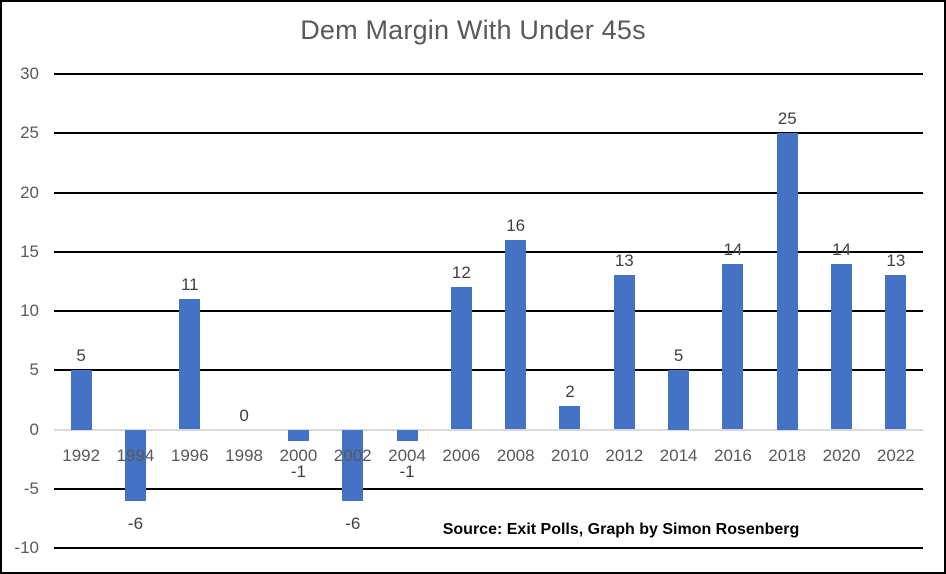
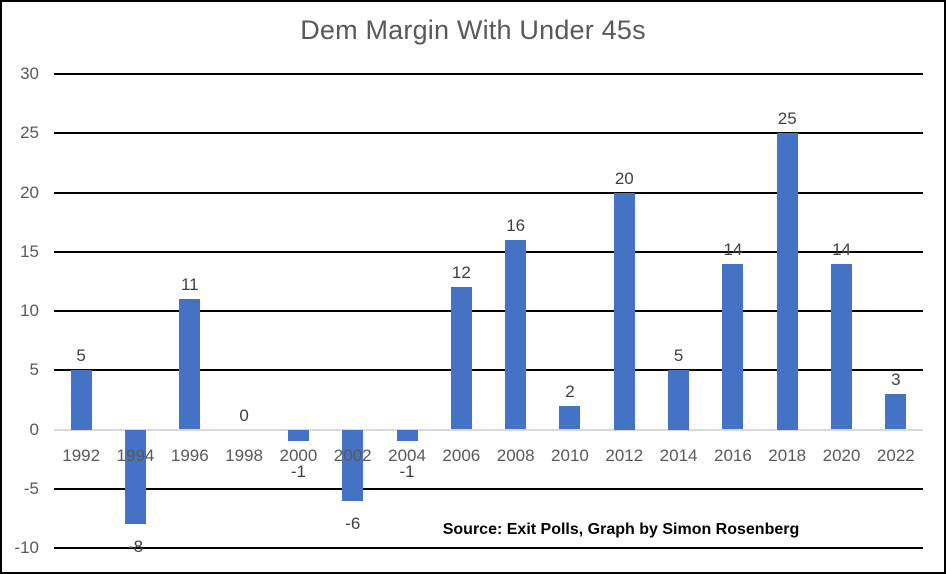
1994: -6 -> -8
2012: 13 -> 20
2022: 13 -> 3
